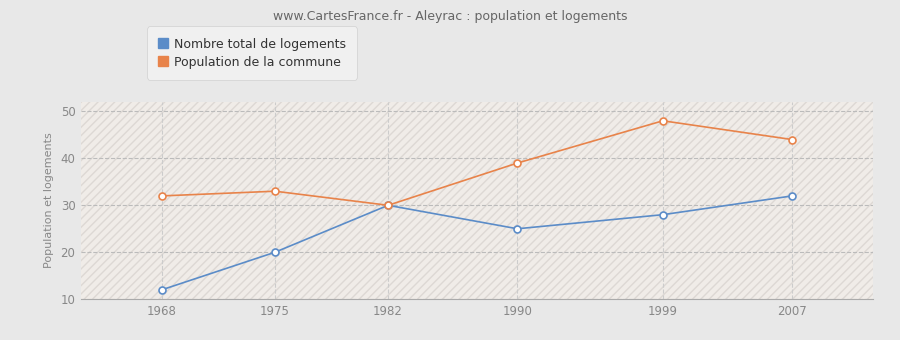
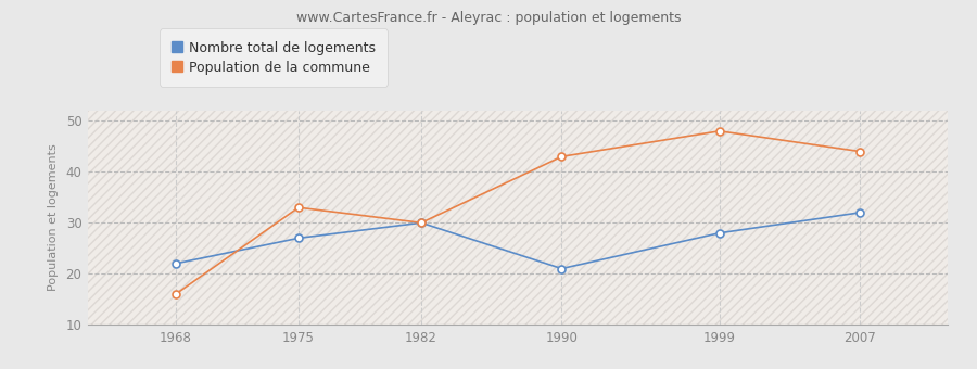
Nombre total de logements/1968: 12 -> 22
Population de la commune/1968: 32 -> 16
Nombre total de logements/1975: 20 -> 27
Nombre total de logements/1990: 25 -> 21
Population de la commune/1990: 39 -> 43
